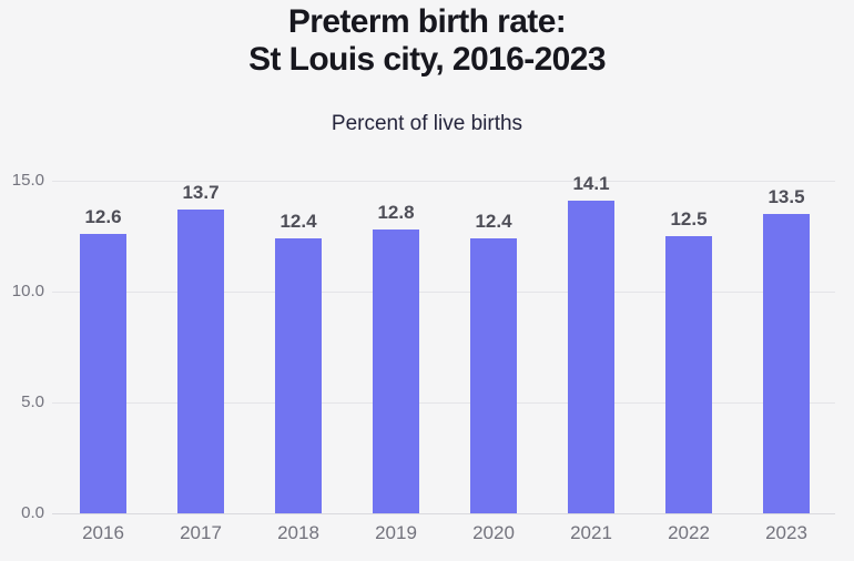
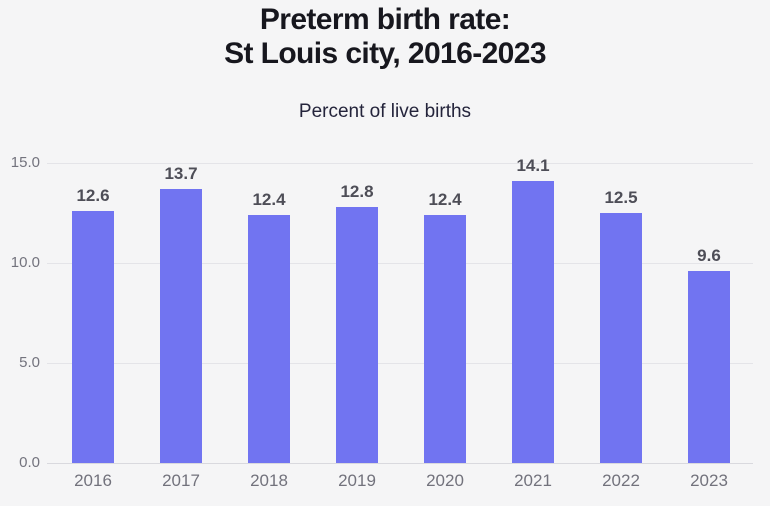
2023: 13.5 -> 9.6
